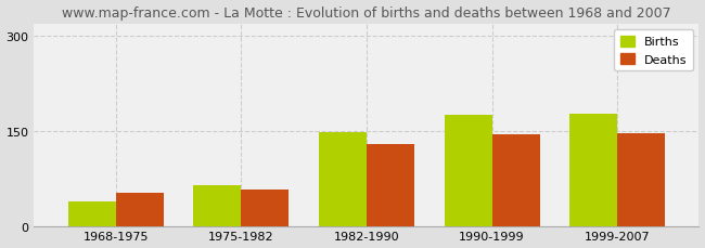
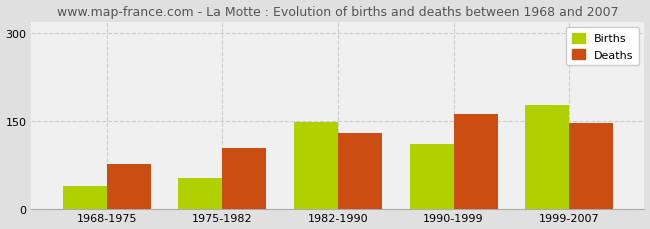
Deaths/1968-1975: 52 -> 76
Births/1975-1982: 65 -> 52
Deaths/1975-1982: 58 -> 104
Births/1990-1999: 175 -> 110
Deaths/1990-1999: 145 -> 162
